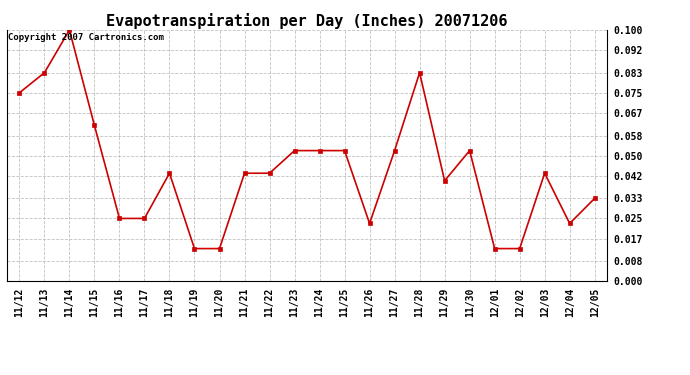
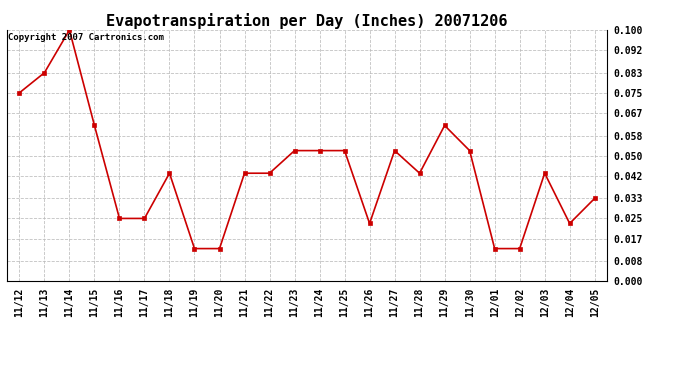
11/28: 0.083 -> 0.043
11/29: 0.040 -> 0.062
